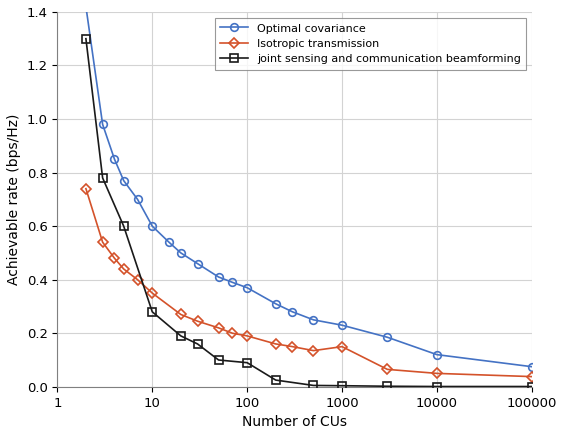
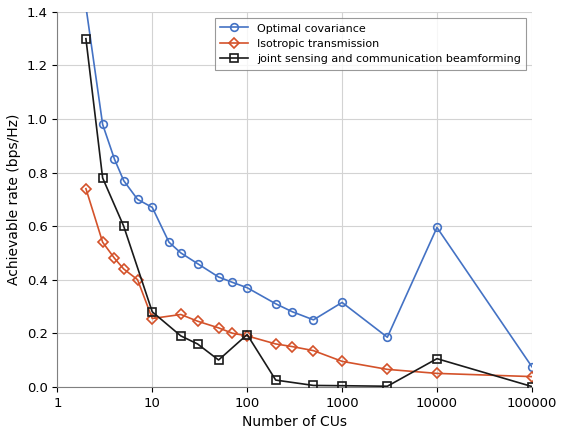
Optimal covariance/10: 0.600 -> 0.670
Isotropic transmission/10: 0.350 -> 0.255
joint sensing and communication beamforming/100: 0.090 -> 0.195
Optimal covariance/1000: 0.230 -> 0.315
Isotropic transmission/1000: 0.150 -> 0.095
Optimal covariance/10000: 0.120 -> 0.595
joint sensing and communication beamforming/10000: 0.001 -> 0.105
